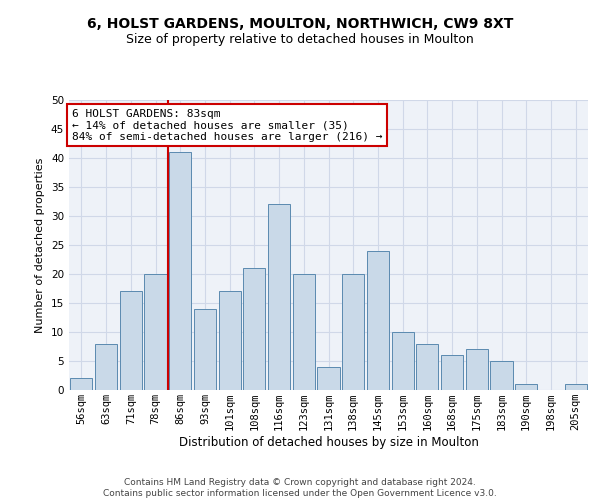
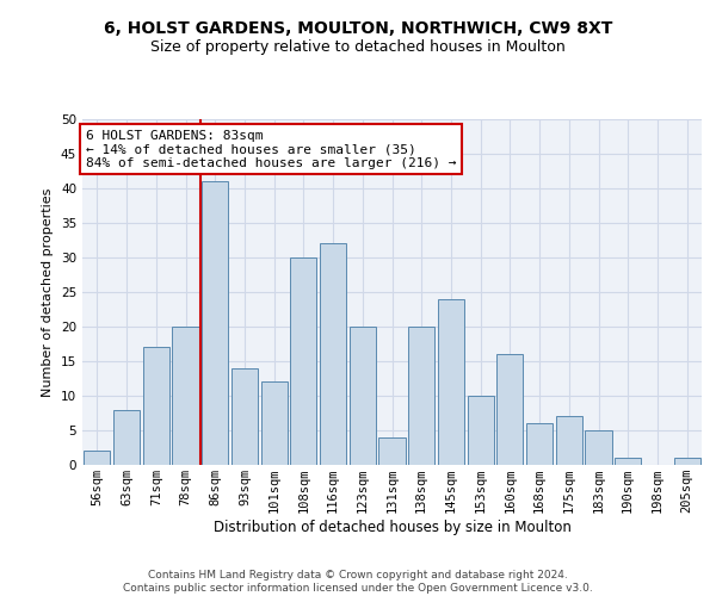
101sqm: 17 -> 12
108sqm: 21 -> 30
160sqm: 8 -> 16
